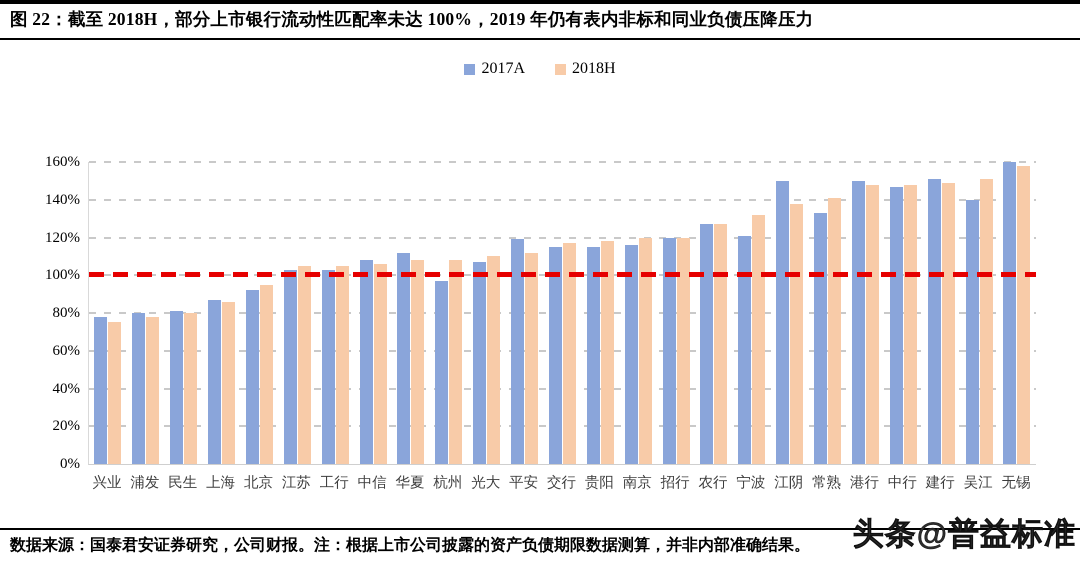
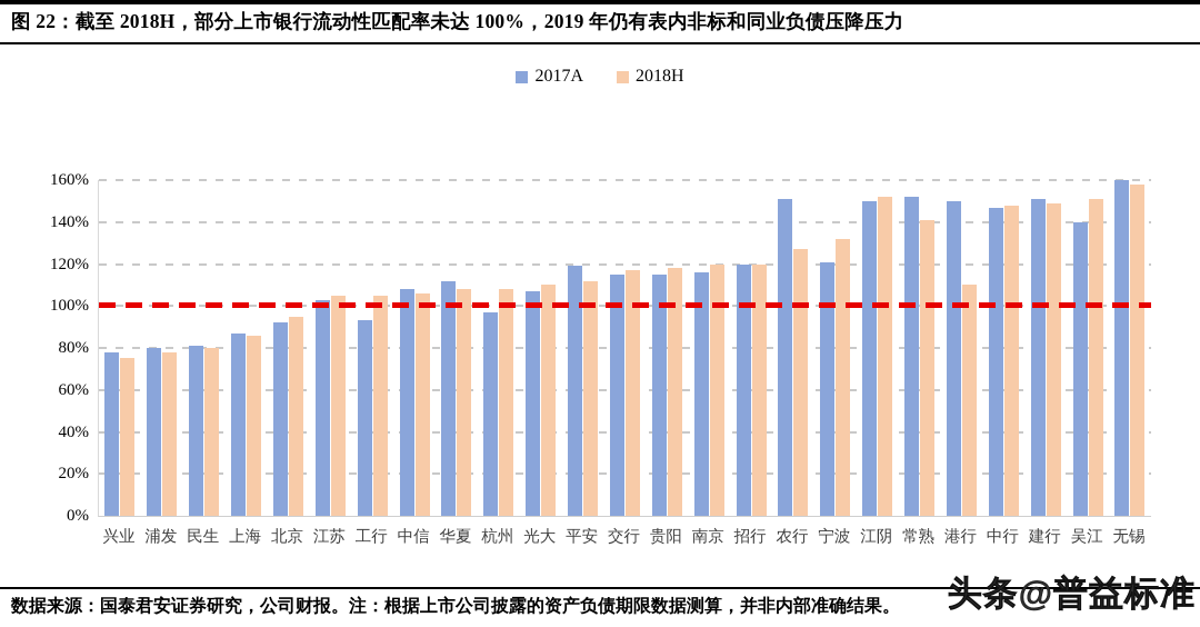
2017A/工行: 103% -> 93%
2017A/农行: 127% -> 151%
2018H/江阴: 138% -> 152%
2017A/常熟: 133% -> 152%
2018H/港行: 148% -> 110%
